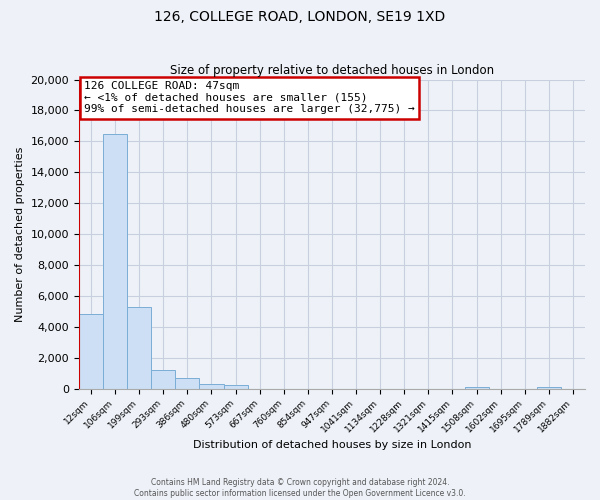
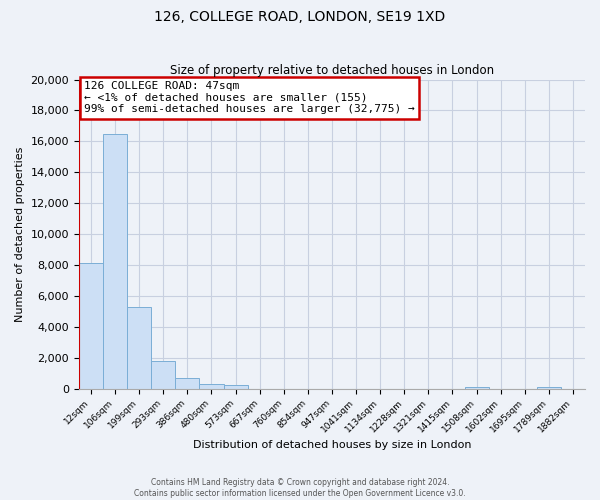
12sqm: 4,800 -> 8,100
293sqm: 1,200 -> 1,800
